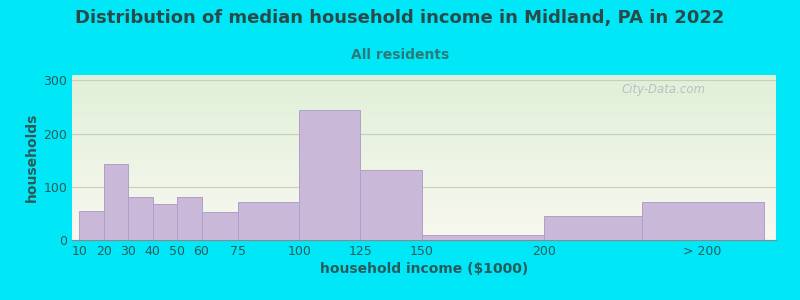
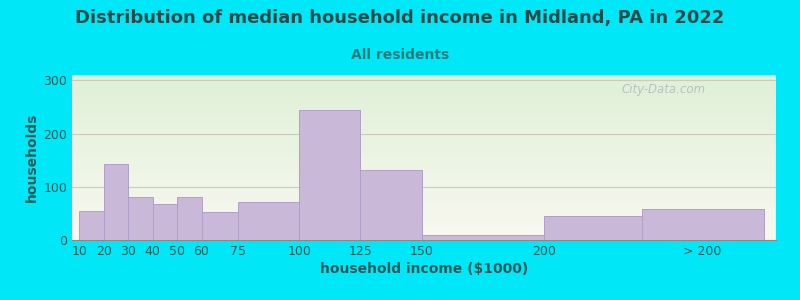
> 200: 72 -> 58
